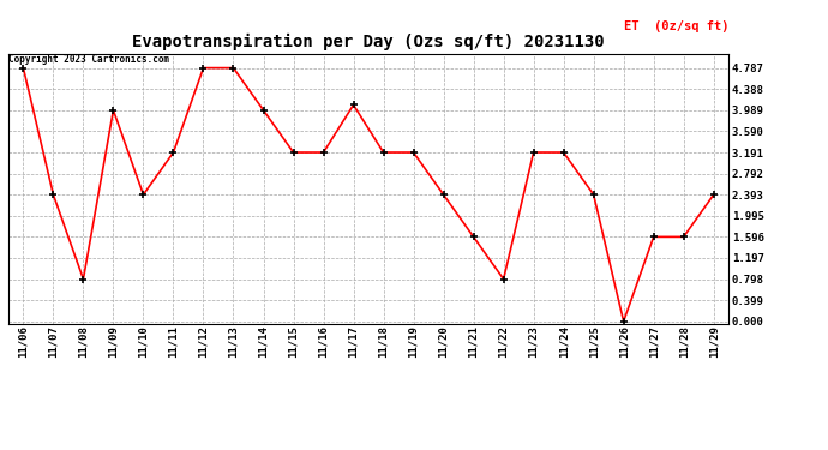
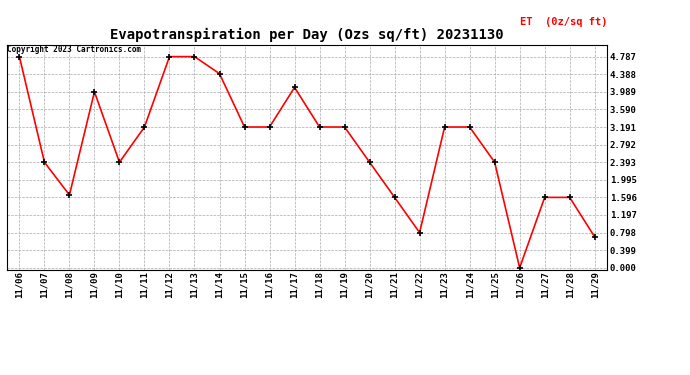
11/08: 0.80 -> 1.65
11/14: 3.99 -> 4.40
11/29: 2.39 -> 0.70
